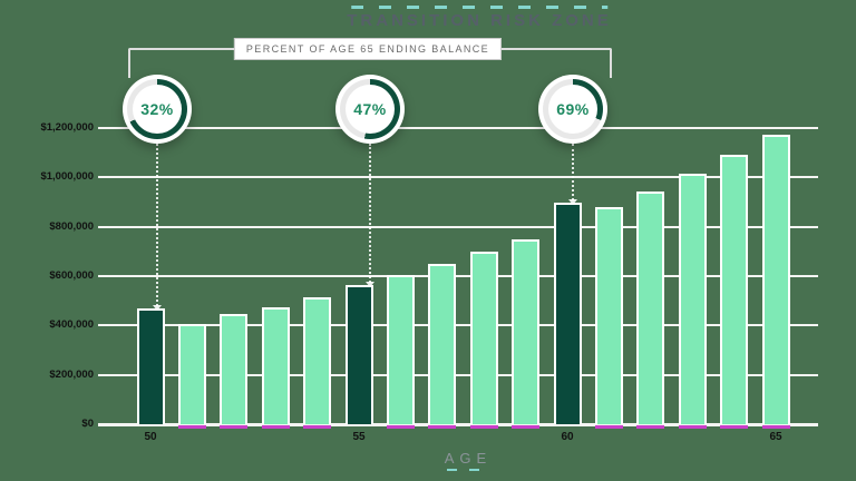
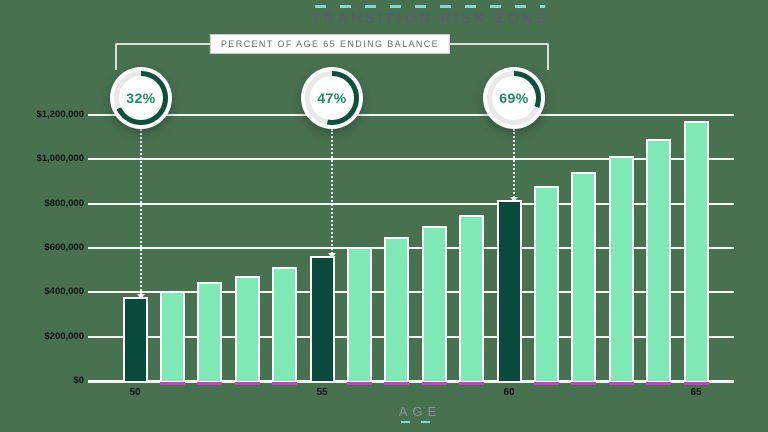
50: $470000 -> $380000
60: $900000 -> $820000
